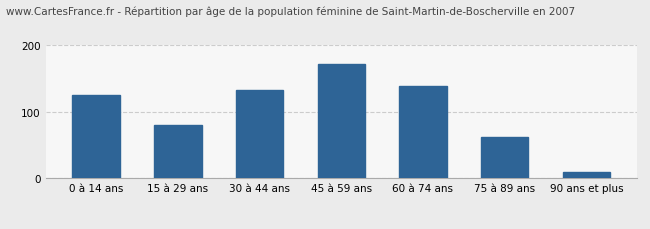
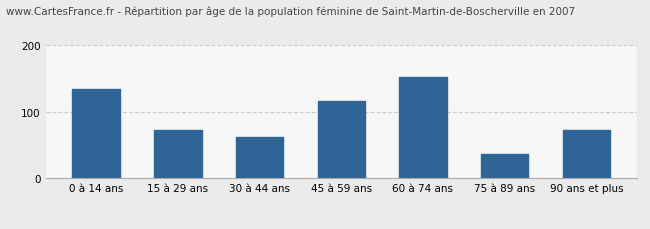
0 à 14 ans: 125 -> 134
15 à 29 ans: 80 -> 72
30 à 44 ans: 132 -> 62
45 à 59 ans: 172 -> 116
60 à 74 ans: 138 -> 152
75 à 89 ans: 62 -> 36
90 ans et plus: 10 -> 72
